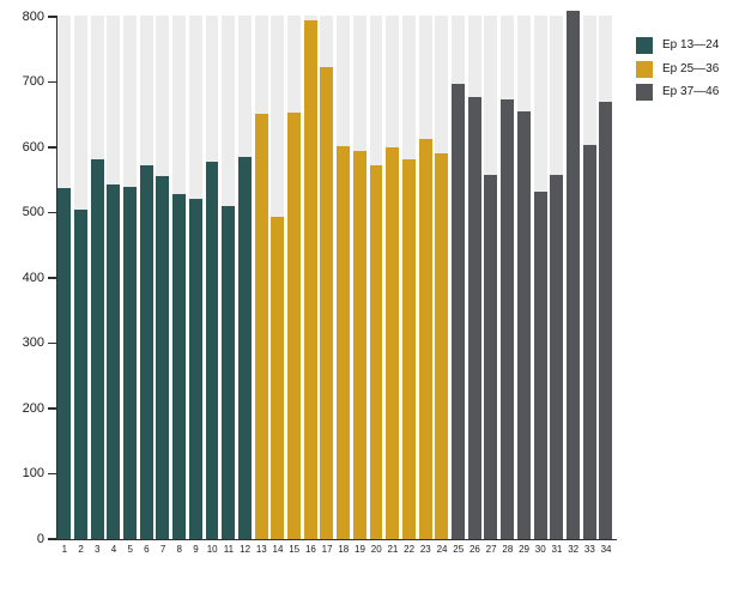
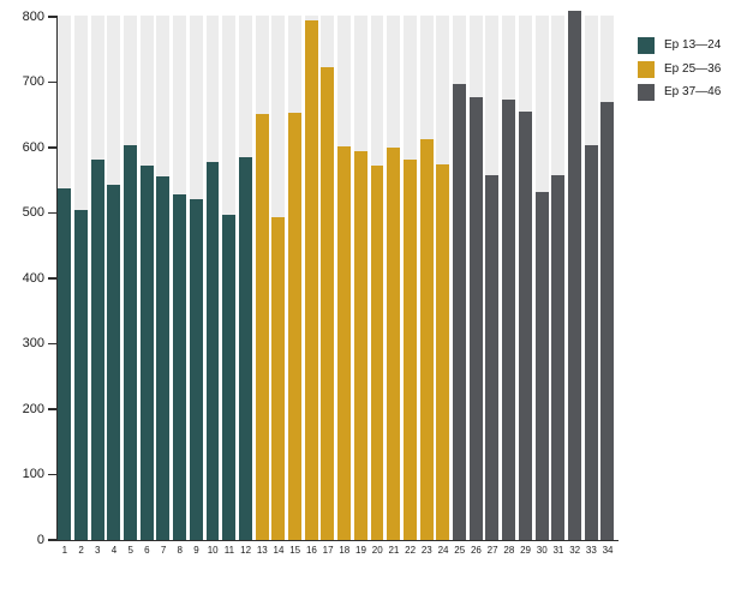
5: 540 -> 600
11: 510 -> 500
24: 590 -> 570
